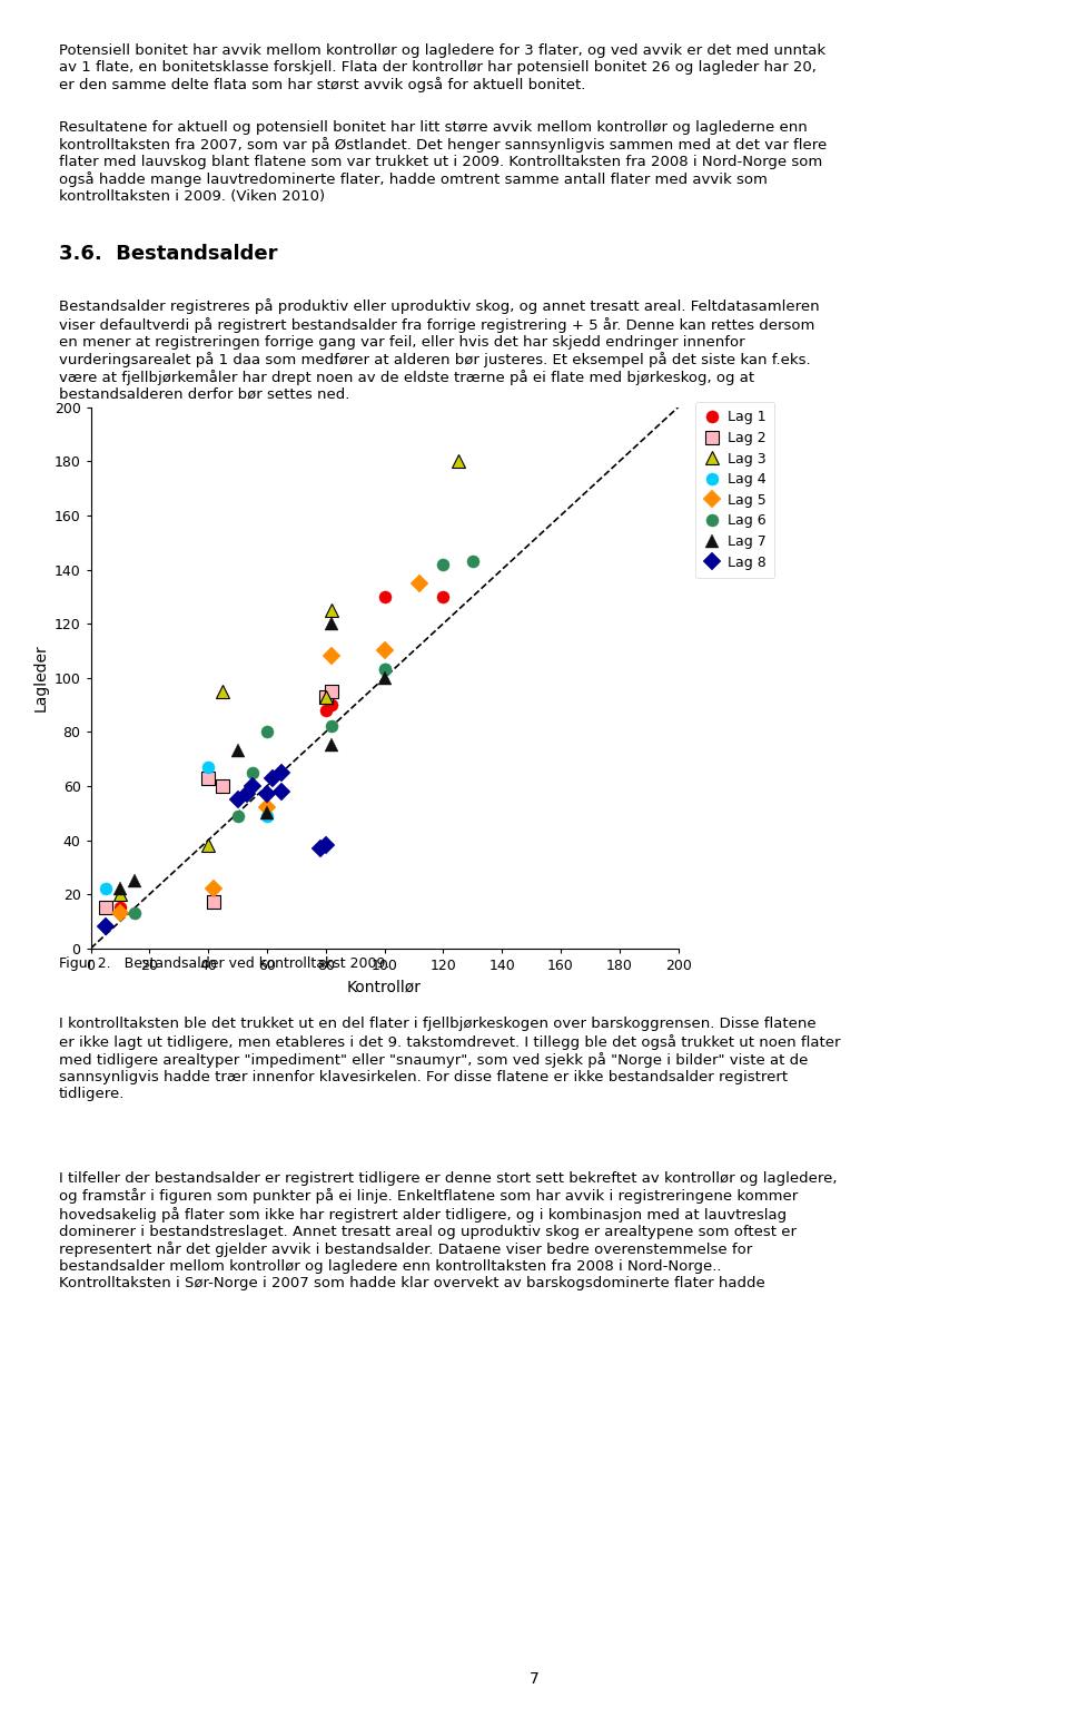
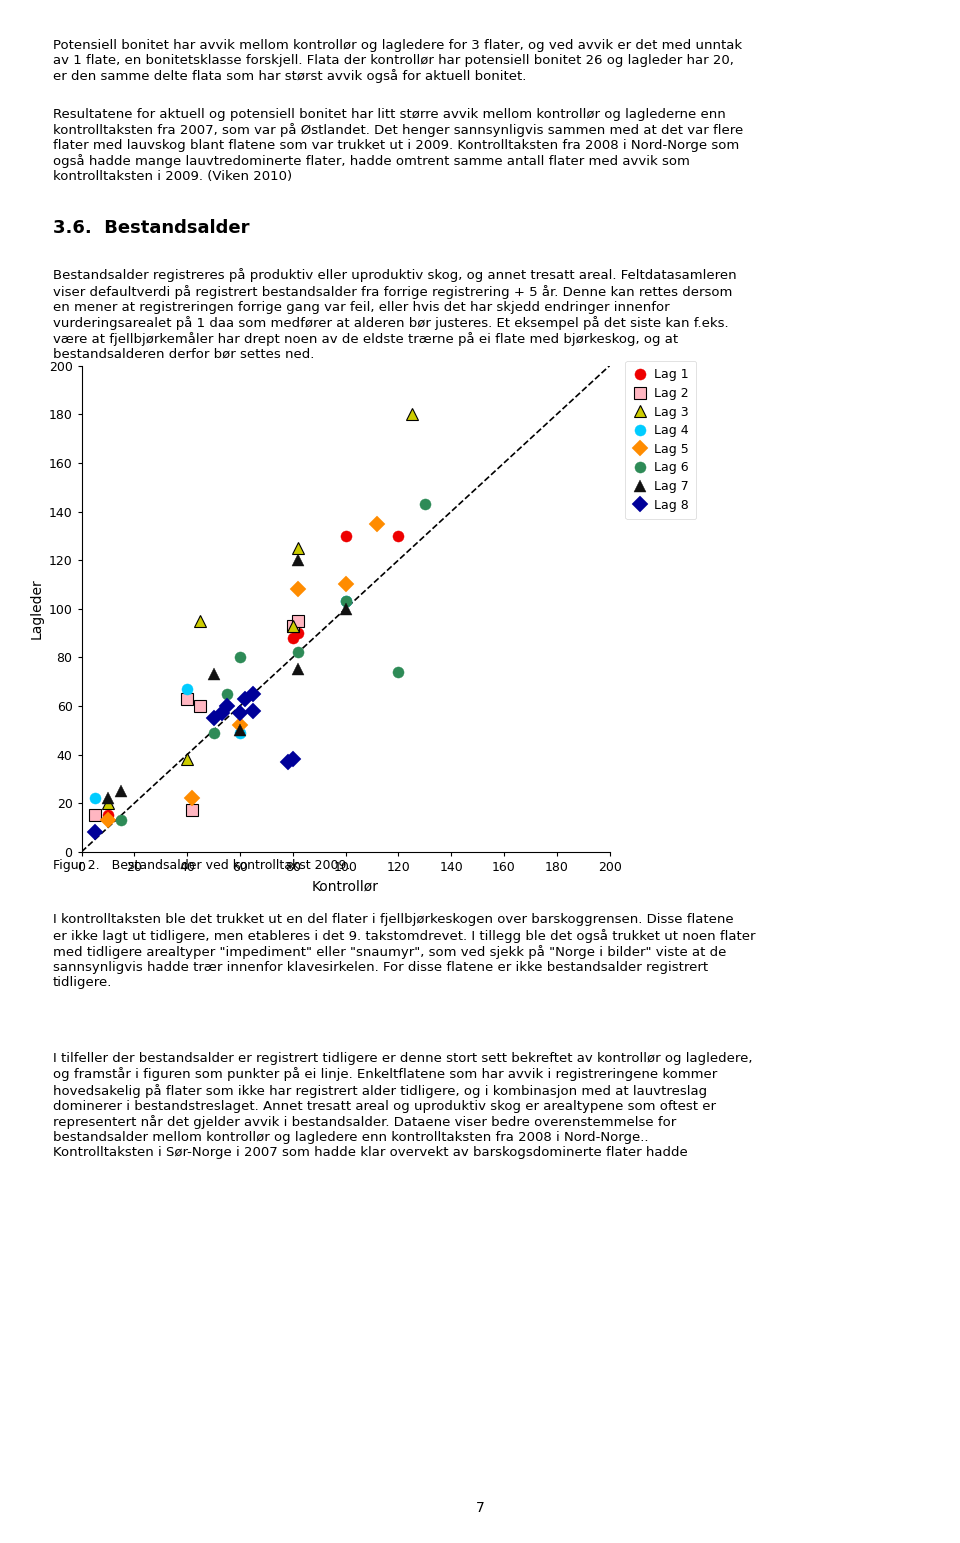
Lag 6/120: 142 -> 74
